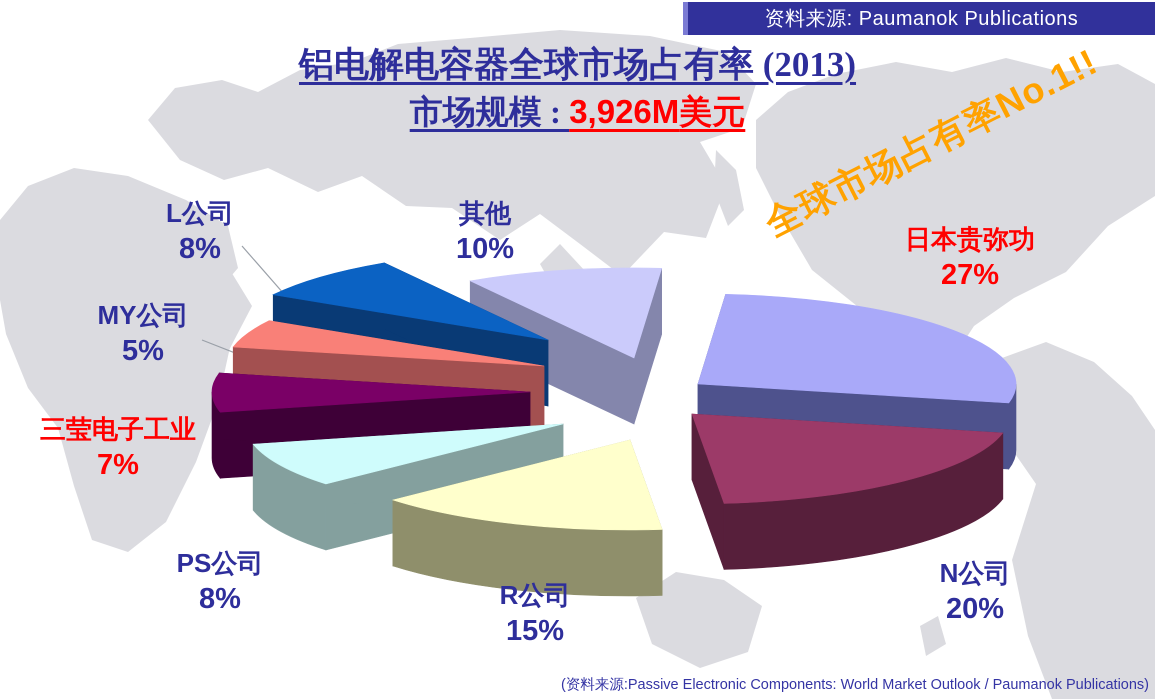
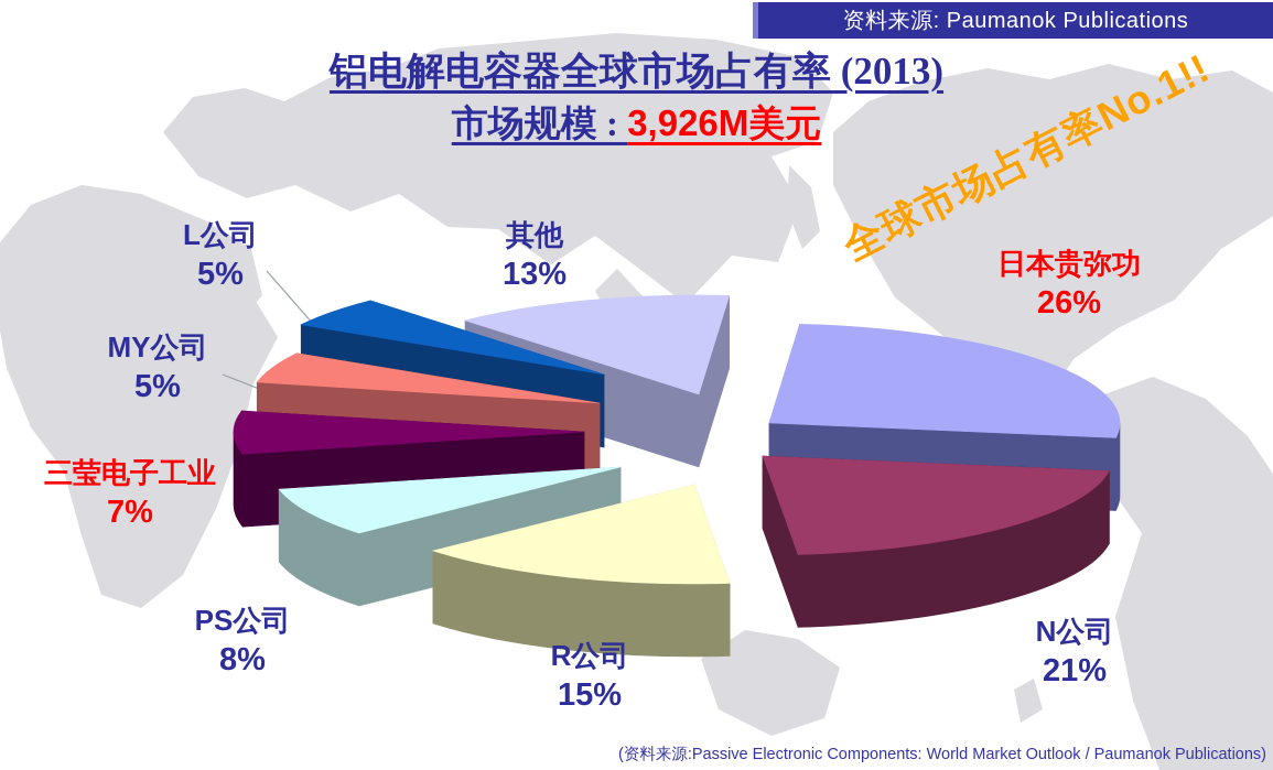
日本贵弥功: 27% -> 26%
N公司: 20% -> 21%
L公司: 8% -> 5%
其他: 10% -> 13%
